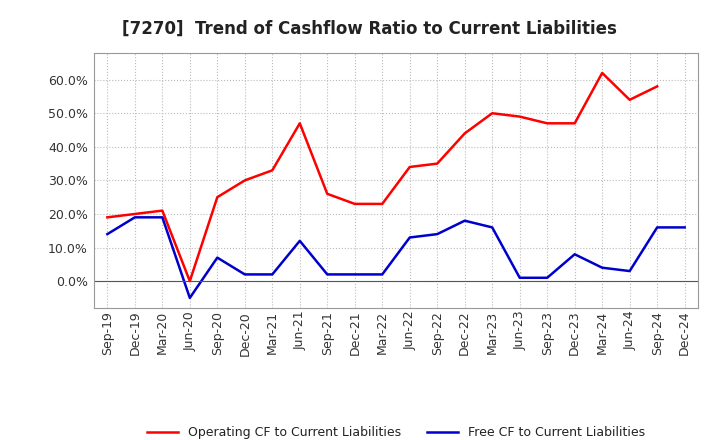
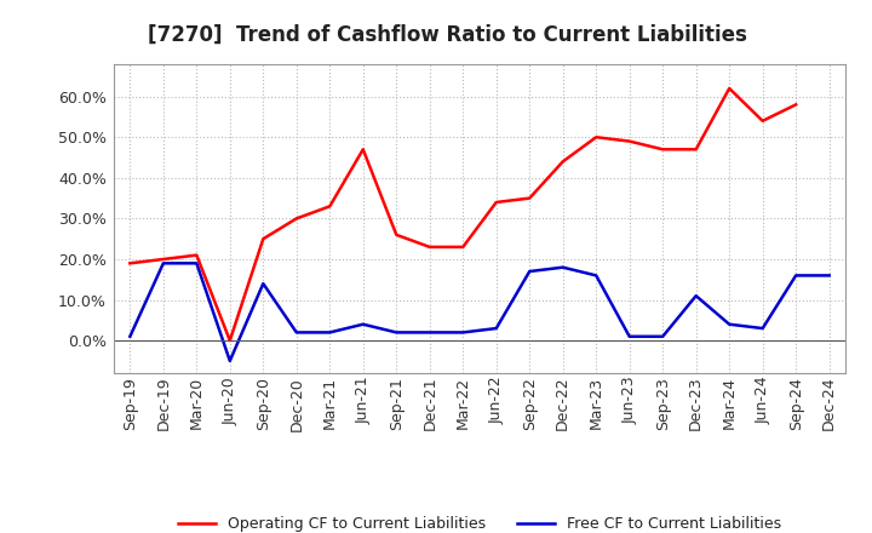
Free CF to Current Liabilities/Sep-19: 14% -> 1%
Free CF to Current Liabilities/Sep-20: 7% -> 14%
Free CF to Current Liabilities/Jun-21: 12% -> 4%
Free CF to Current Liabilities/Jun-22: 13% -> 3%
Free CF to Current Liabilities/Sep-22: 14% -> 17%
Free CF to Current Liabilities/Dec-23: 8% -> 11%
